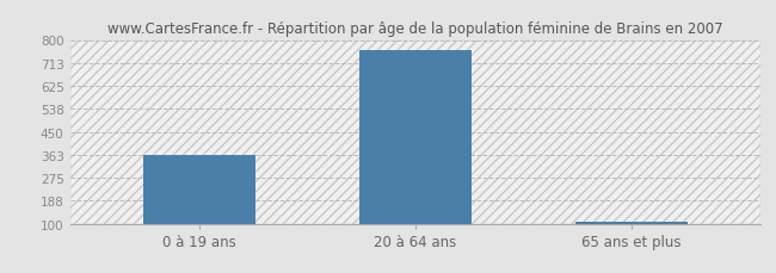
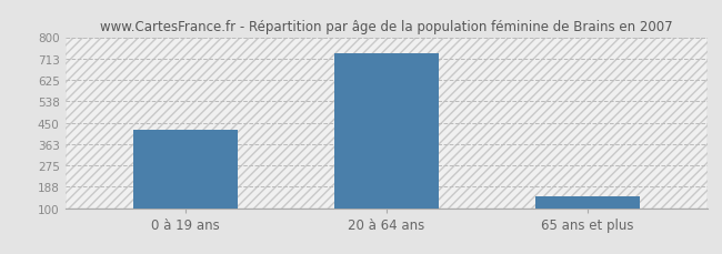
0 à 19 ans: 363 -> 420
20 à 64 ans: 762 -> 735
65 ans et plus: 107 -> 150
